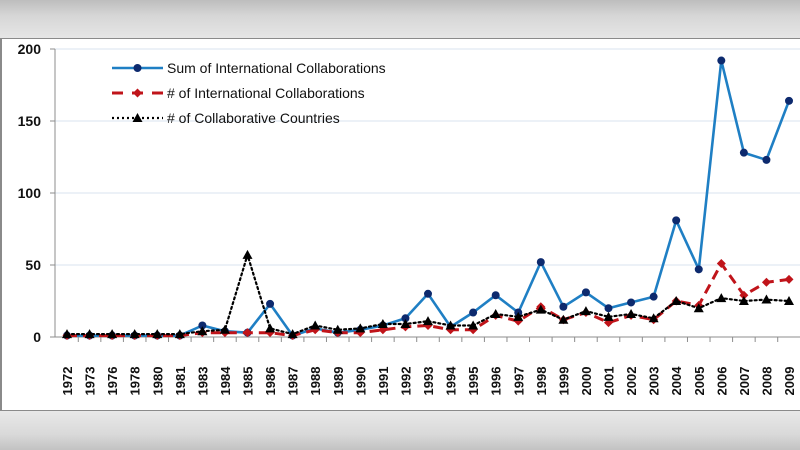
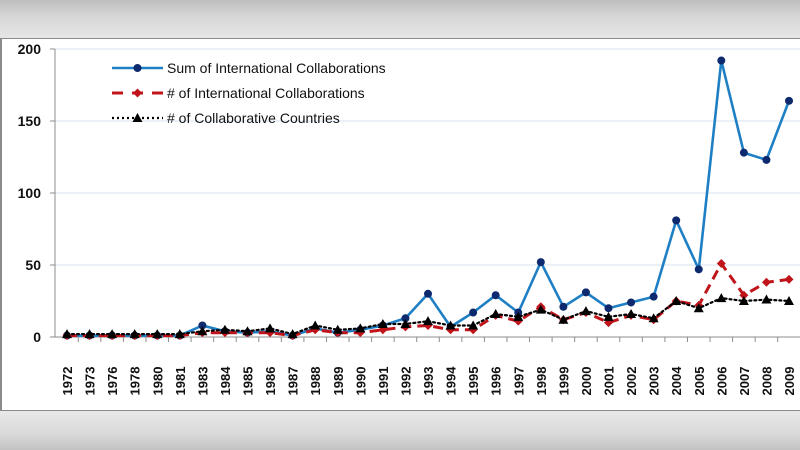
# of Collaborative Countries/1985: 57 -> 4
Sum of International Collaborations/1986: 23 -> 4
